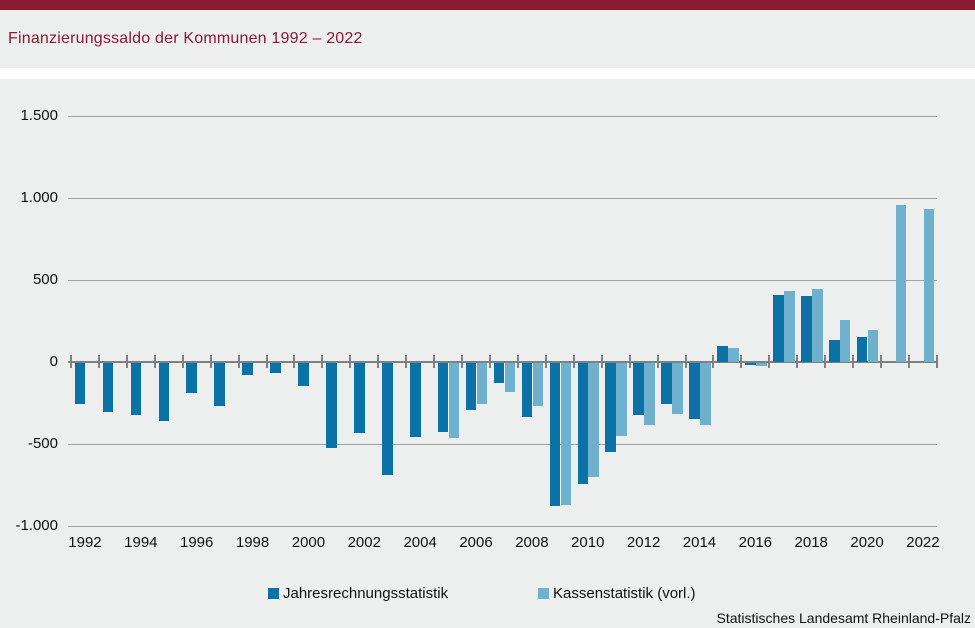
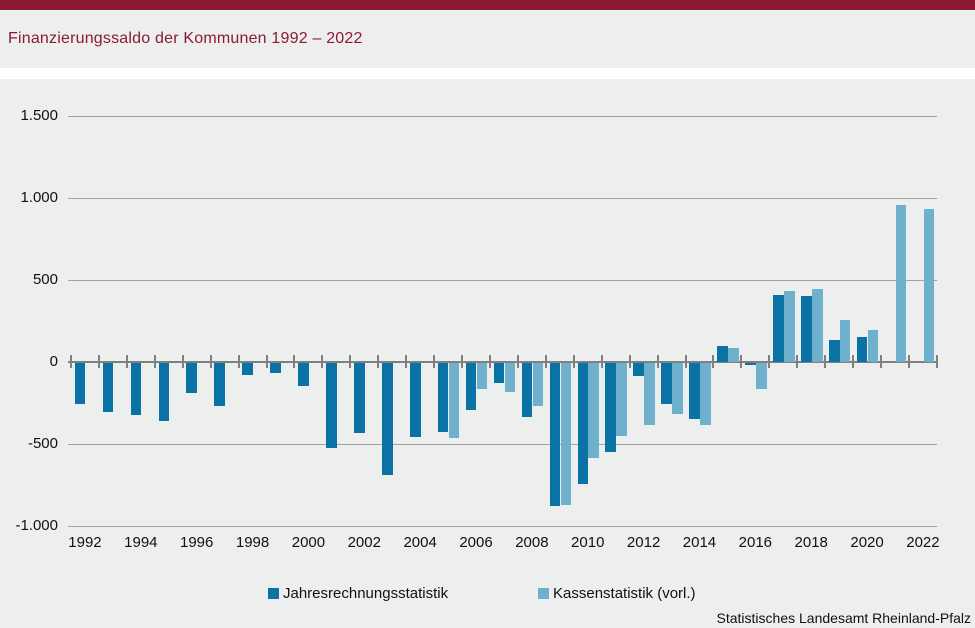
Kassenstatistik (vorl.)/2006: -250 -> -160
Kassenstatistik (vorl.)/2010: -700 -> -580
Jahresrechnungsstatistik/2012: -320 -> -80
Kassenstatistik (vorl.)/2016: -20 -> -160
